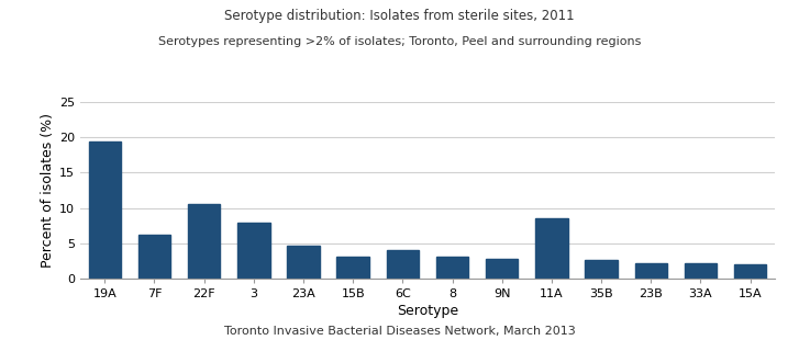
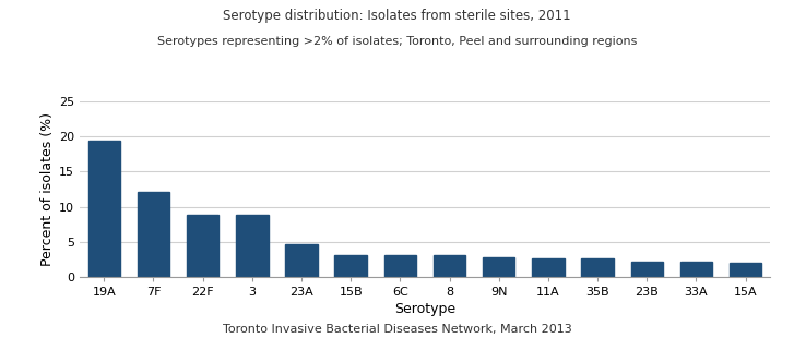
7F: 6.2 -> 12.2
22F: 10.6 -> 8.9
3: 8.0 -> 8.9
6C: 4.0 -> 3.1
11A: 8.6 -> 2.6
